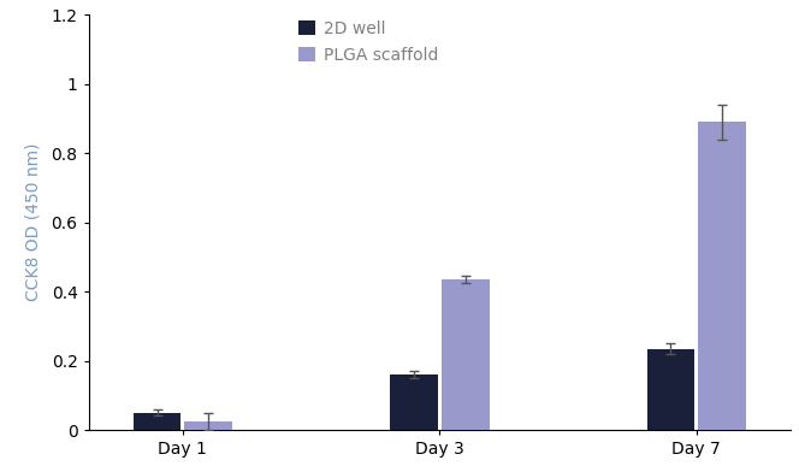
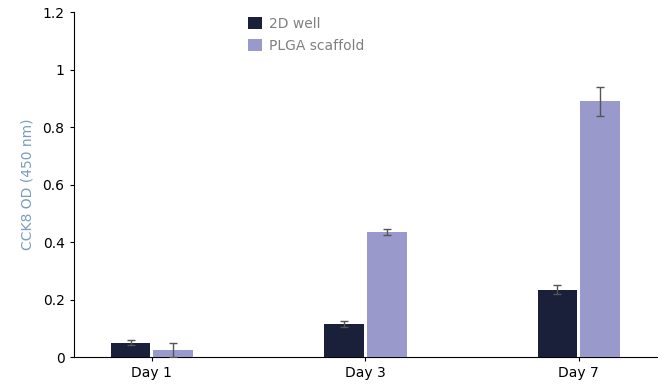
2D well/Day 3: 0.160 -> 0.115
